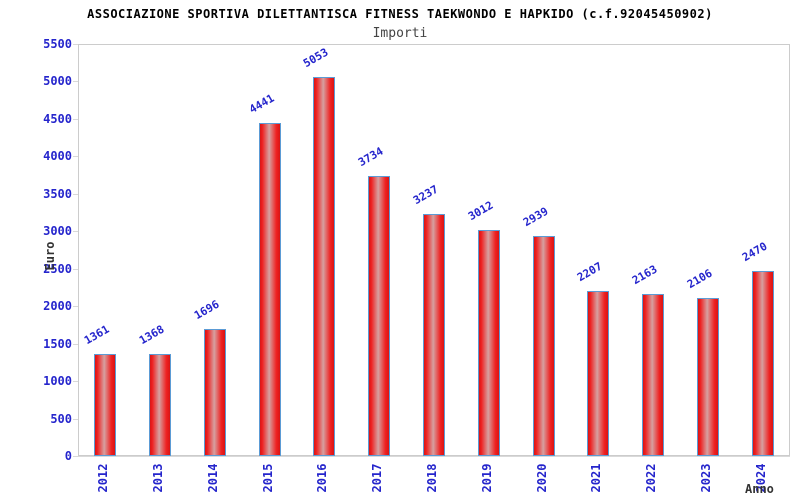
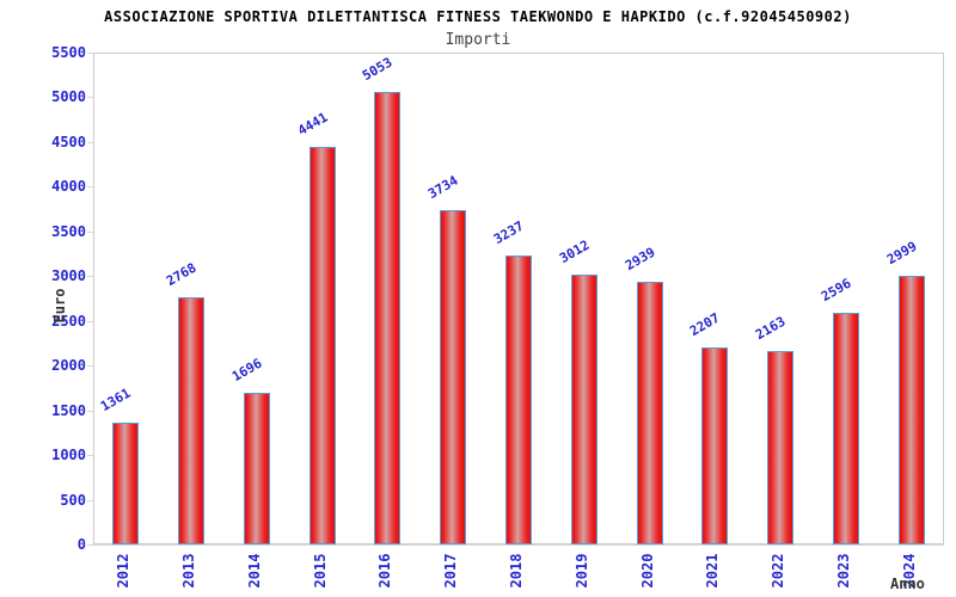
2013: 1368 -> 2768
2023: 2106 -> 2596
2024: 2470 -> 2999
